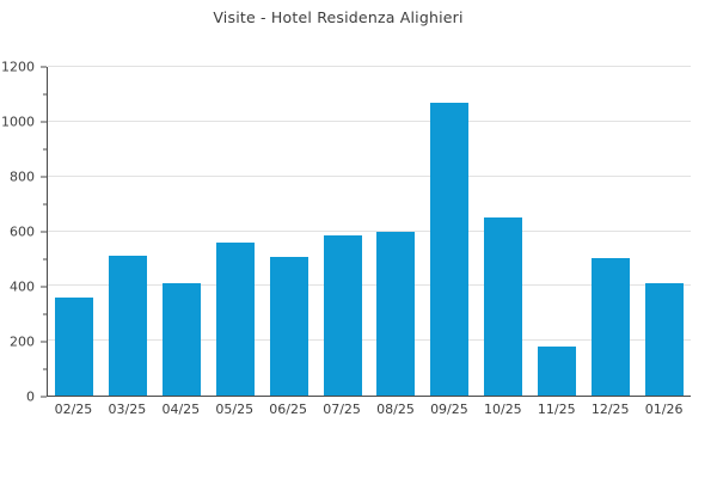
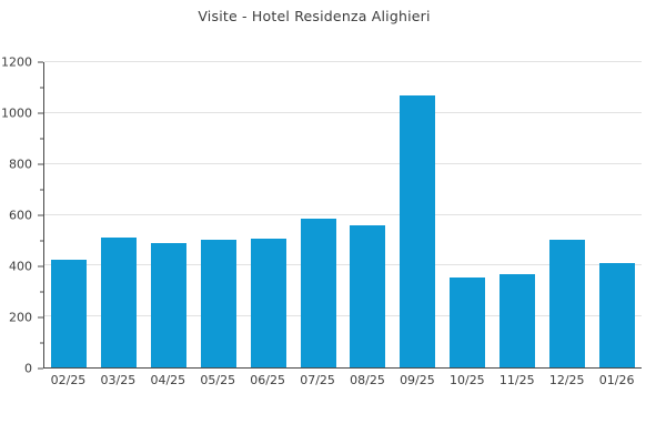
02/25: 360 -> 420
04/25: 410 -> 490
05/25: 560 -> 500
08/25: 600 -> 560
10/25: 650 -> 360
11/25: 180 -> 370
